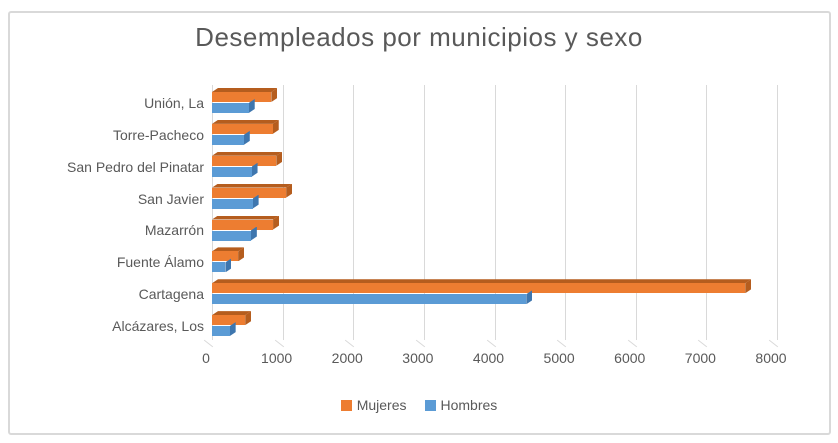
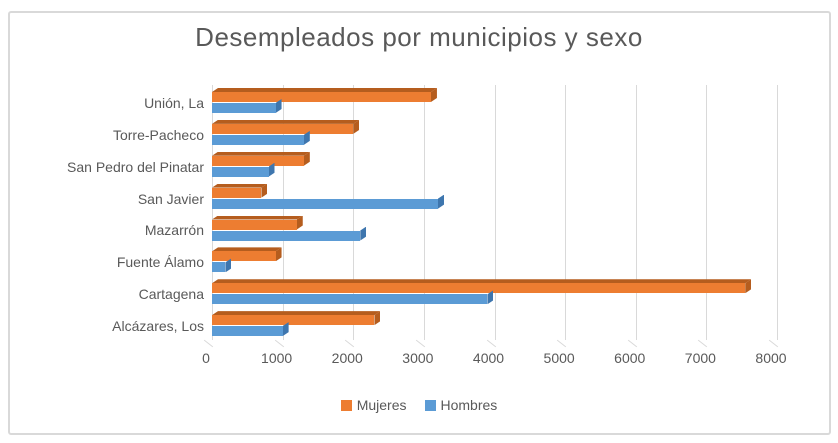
Mujeres/Unión, La: 800 -> 3100
Hombres/Unión, La: 500 -> 900
Mujeres/Torre-Pacheco: 900 -> 2000
Hombres/Torre-Pacheco: 400 -> 1300
Mujeres/San Pedro del Pinatar: 900 -> 1300
Hombres/San Pedro del Pinatar: 600 -> 800
Mujeres/San Javier: 1000 -> 700
Hombres/San Javier: 600 -> 3200
Mujeres/Mazarrón: 900 -> 1200
Hombres/Mazarrón: 600 -> 2100
Mujeres/Fuente Álamo: 400 -> 900
Hombres/Cartagena: 4400 -> 3900
Mujeres/Alcázares, Los: 500 -> 2300
Hombres/Alcázares, Los: 200 -> 1000
